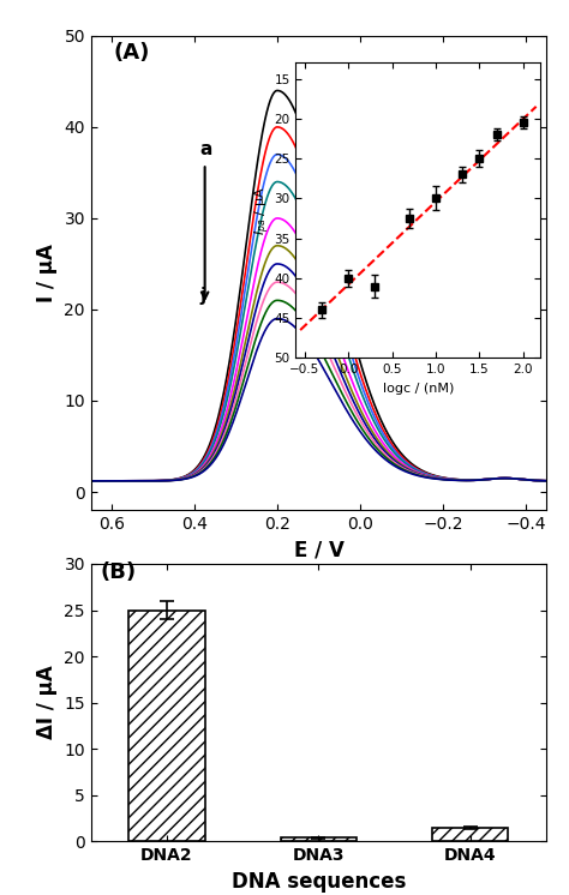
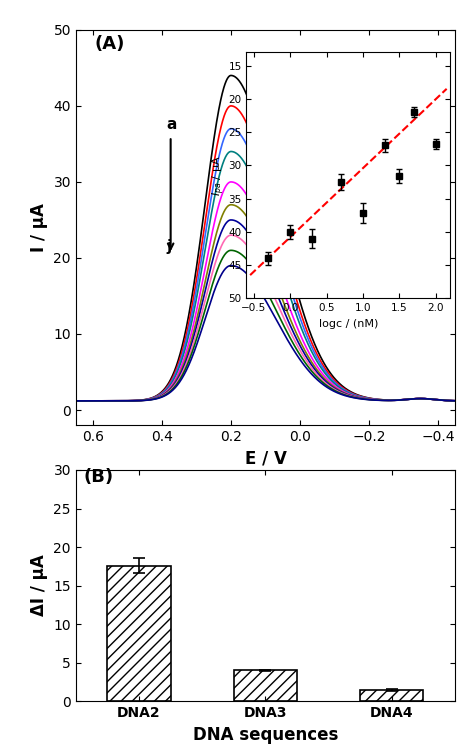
1.0: 30.0 -> 37.2
1.5: 25.0 -> 31.6
2.0: 20.5 -> 26.8
DNA2: 25.0 -> 17.6
DNA3: 0.4 -> 4.0
